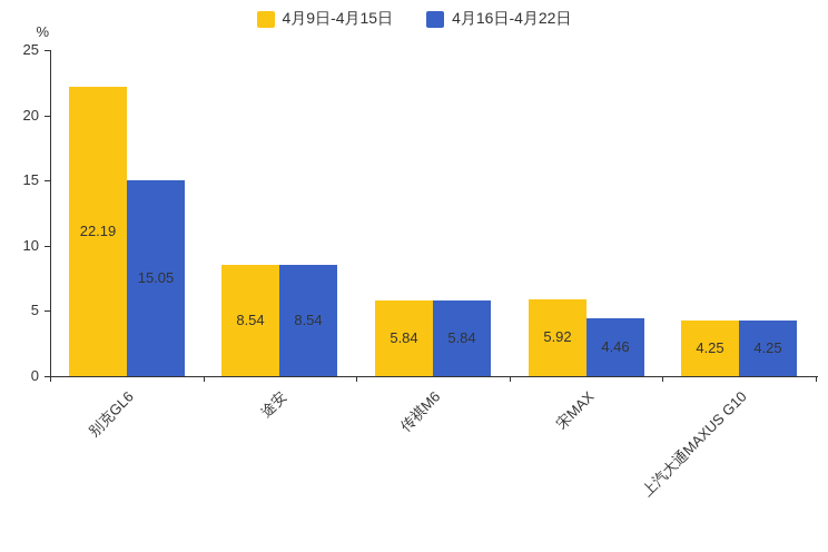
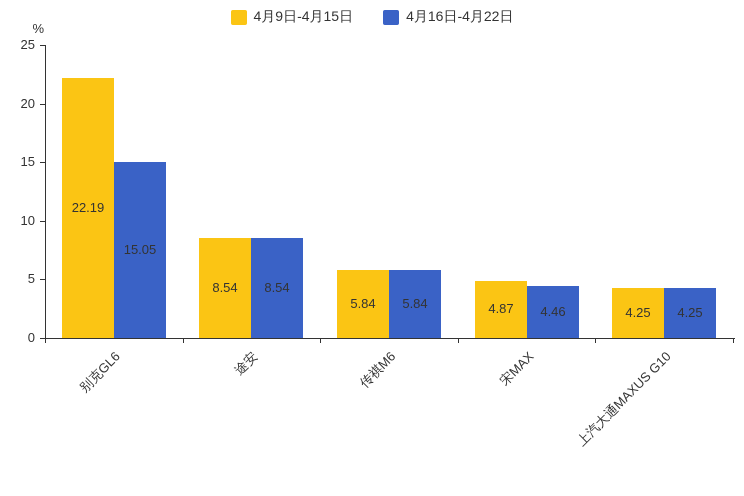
4月9日-4月15日/宋MAX: 5.92 -> 4.87
